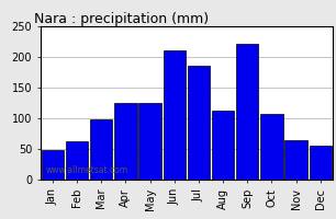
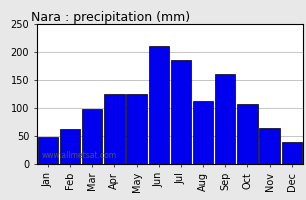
Sep: 222 -> 160
Dec: 56 -> 40
